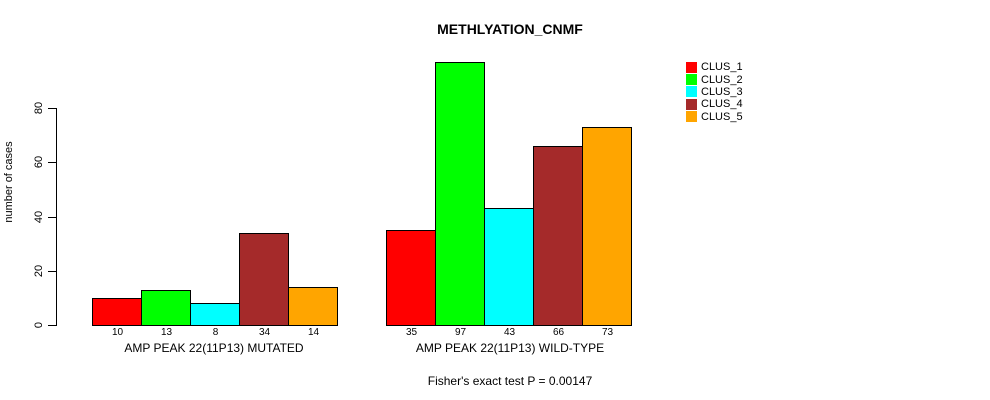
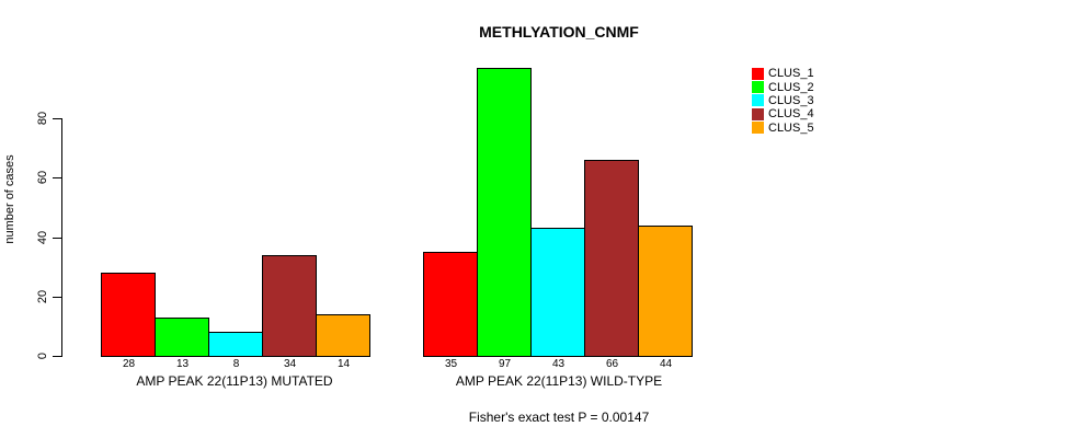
CLUS_1/AMP PEAK 22(11P13) MUTATED: 10 -> 28
CLUS_5/AMP PEAK 22(11P13) WILD-TYPE: 73 -> 44
